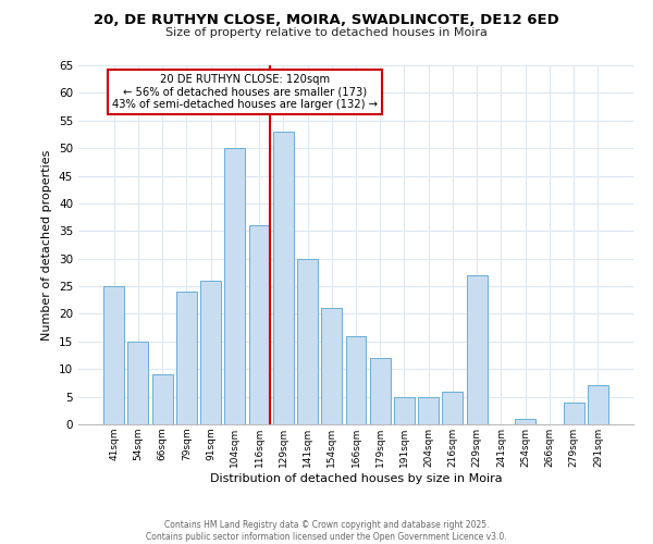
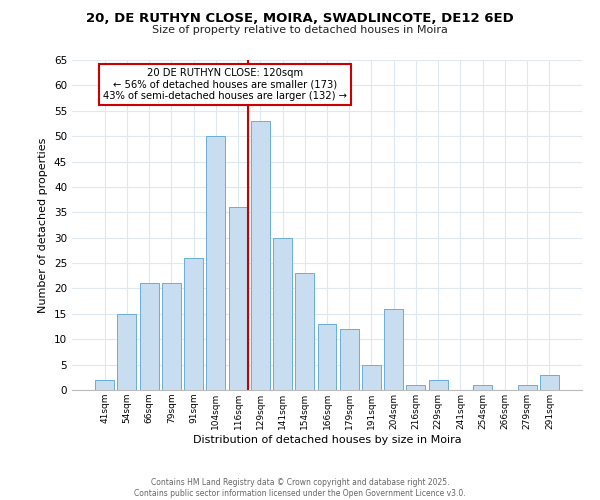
41sqm: 25 -> 2
66sqm: 9 -> 21
79sqm: 24 -> 21
154sqm: 21 -> 23
166sqm: 16 -> 13
204sqm: 5 -> 16
216sqm: 6 -> 1
229sqm: 27 -> 2
279sqm: 4 -> 1
291sqm: 7 -> 3
